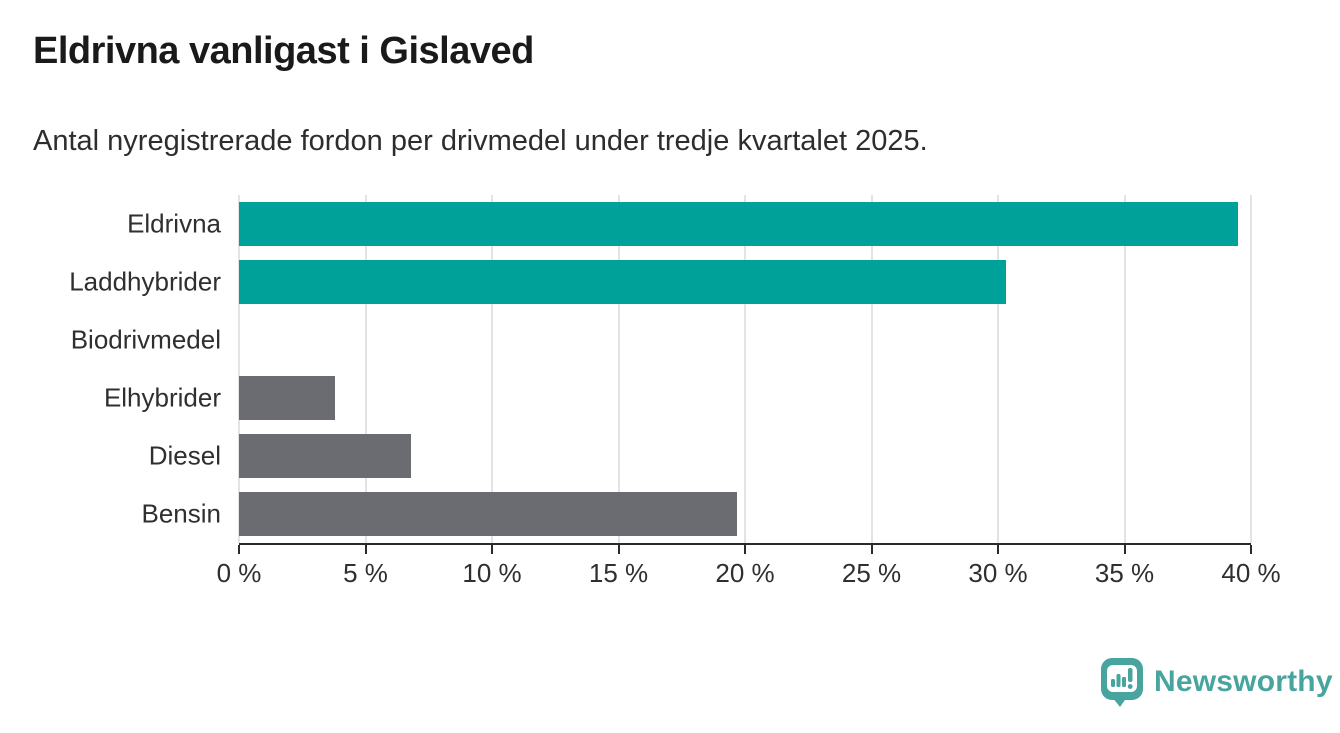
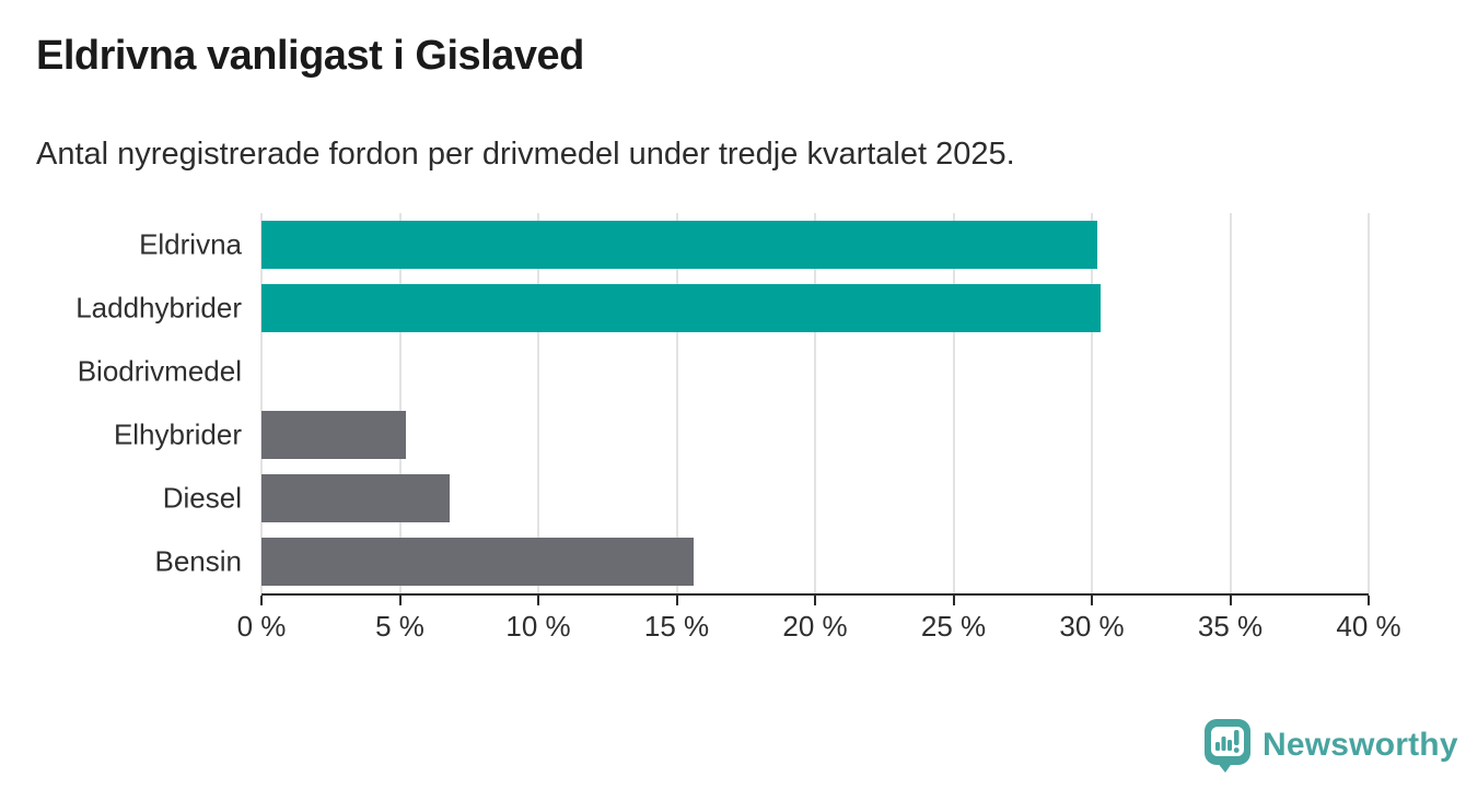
Eldrivna: 39.5% -> 30.2%
Elhybrider: 3.8% -> 5.2%
Bensin: 19.7% -> 15.6%
